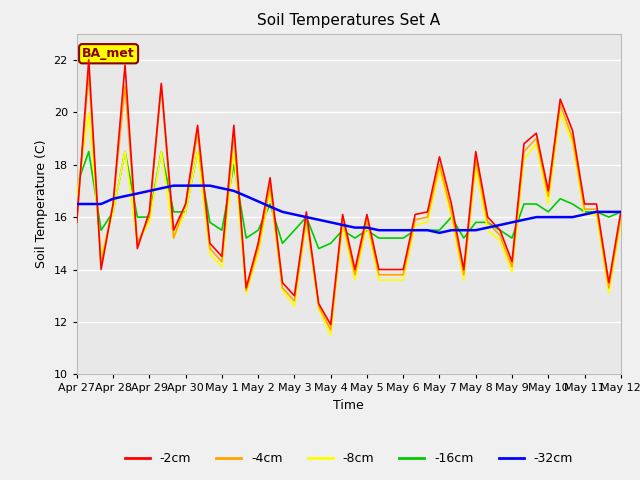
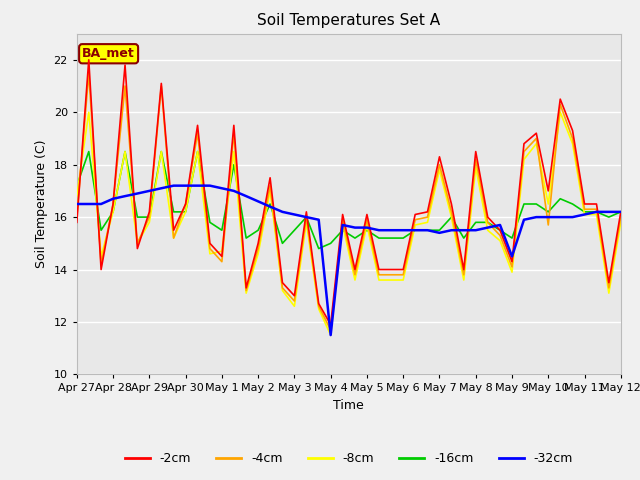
-8cm/May 1: 14.1 -> 14.7
-32cm/May 4: 15.8 -> 11.5
-32cm/May 9: 15.8 -> 14.5
-4cm/May 10: 16.8 -> 15.7
